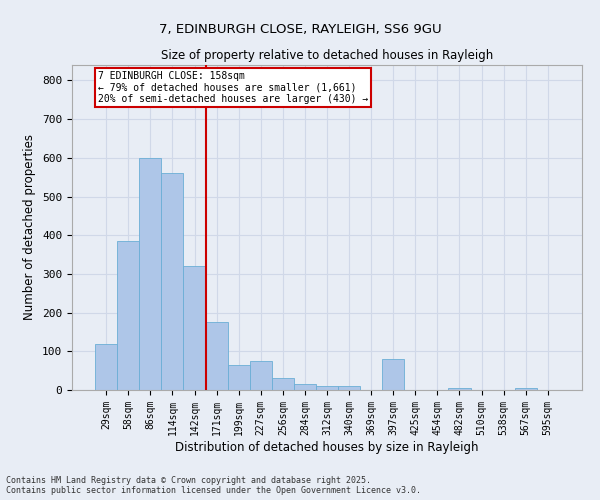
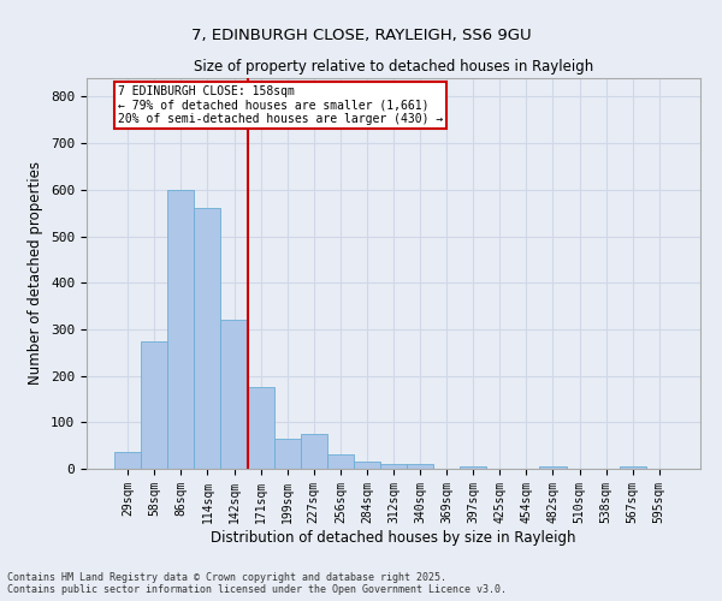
29sqm: 120 -> 35
58sqm: 385 -> 275
397sqm: 80 -> 5
